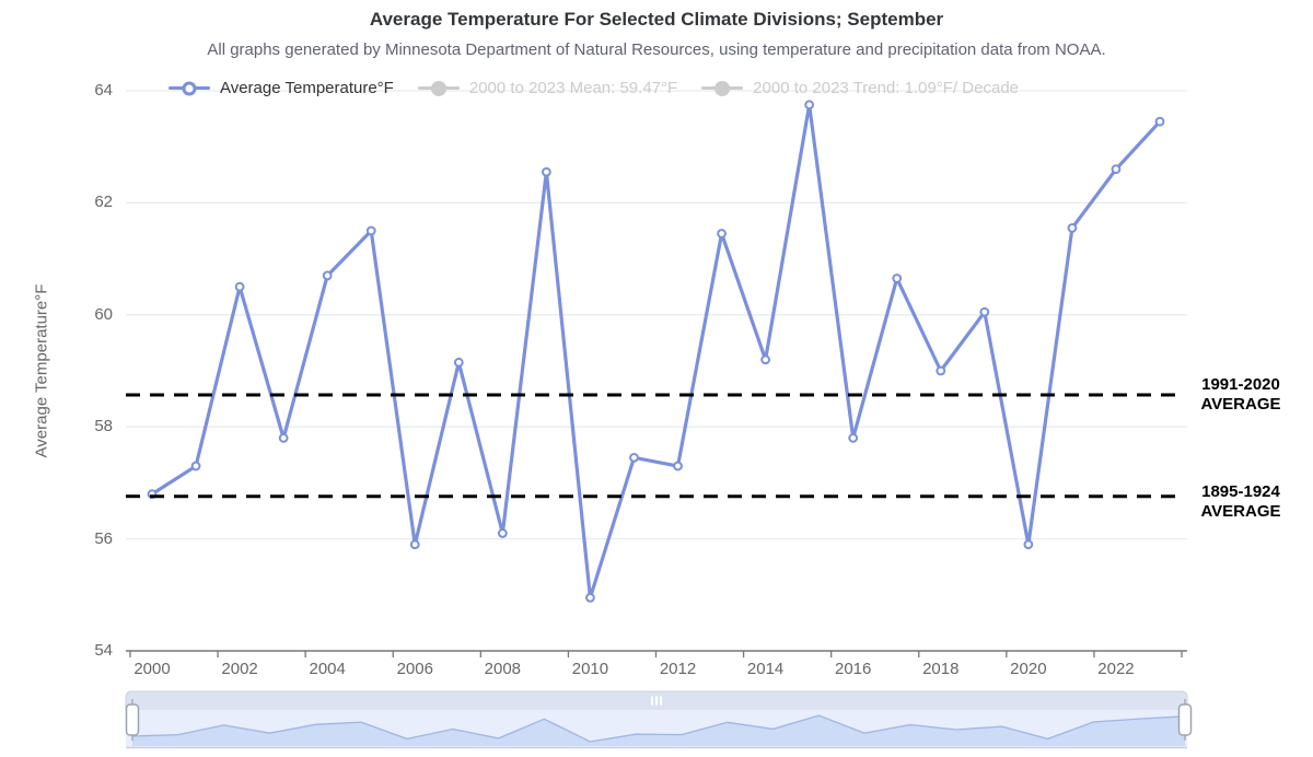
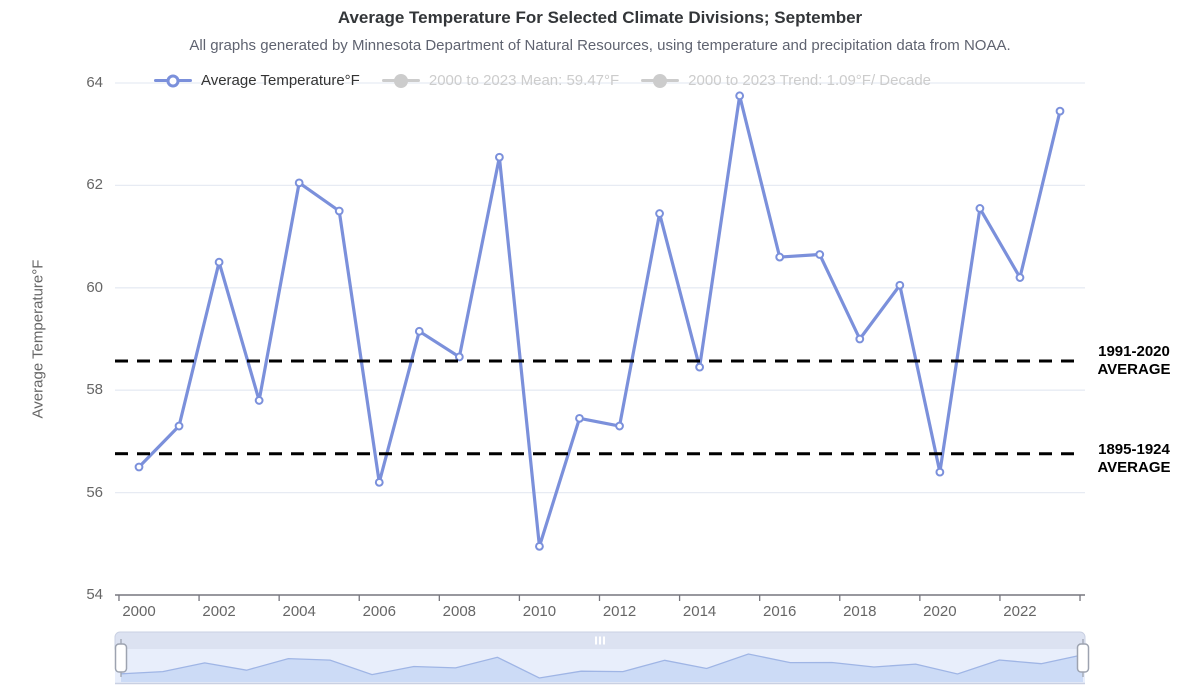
2000: 56.8 -> 56.5
2004: 60.7 -> 62.0
2006: 55.9 -> 56.2
2008: 56.1 -> 58.6
2014: 59.2 -> 58.5
2016: 57.8 -> 60.6
2020: 55.9 -> 56.4
2022: 62.6 -> 60.2
